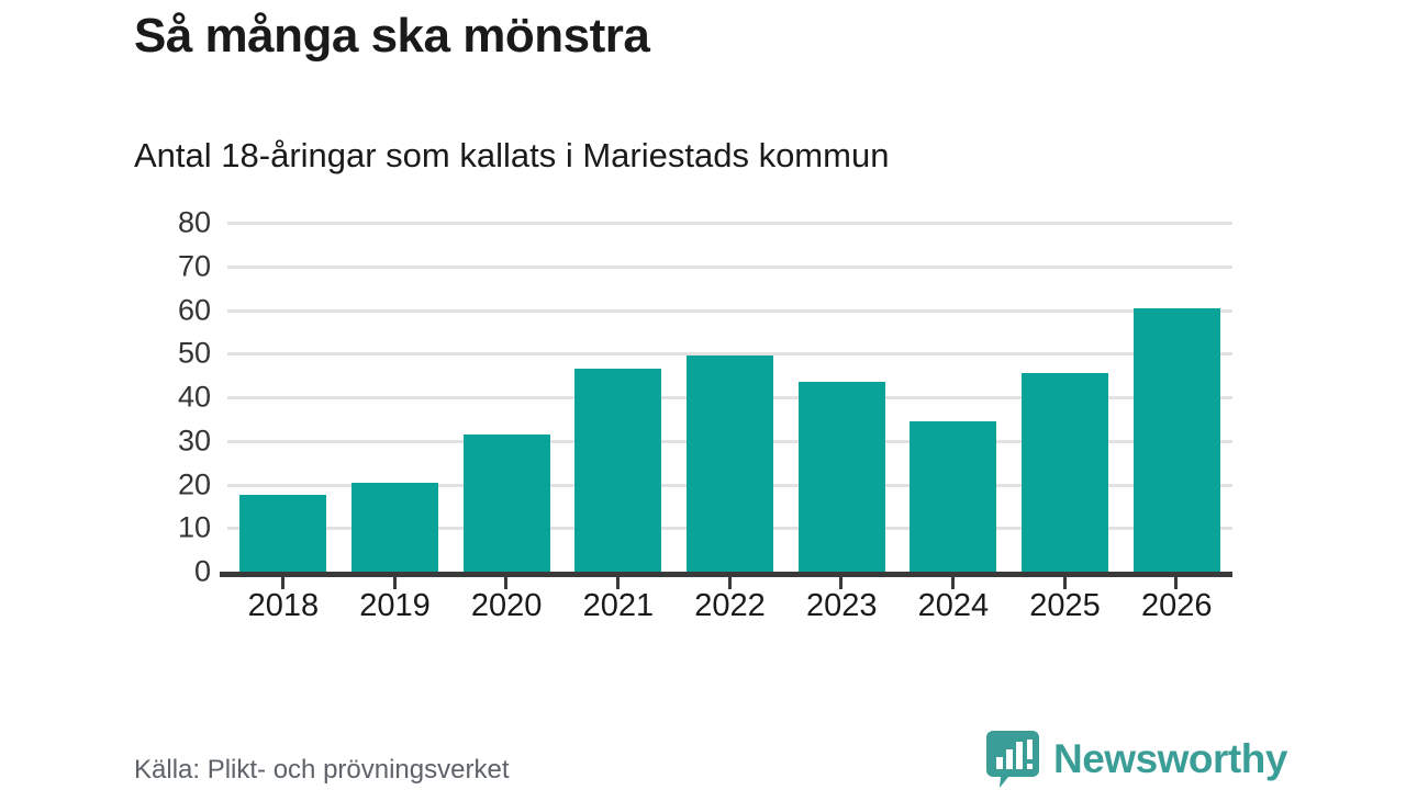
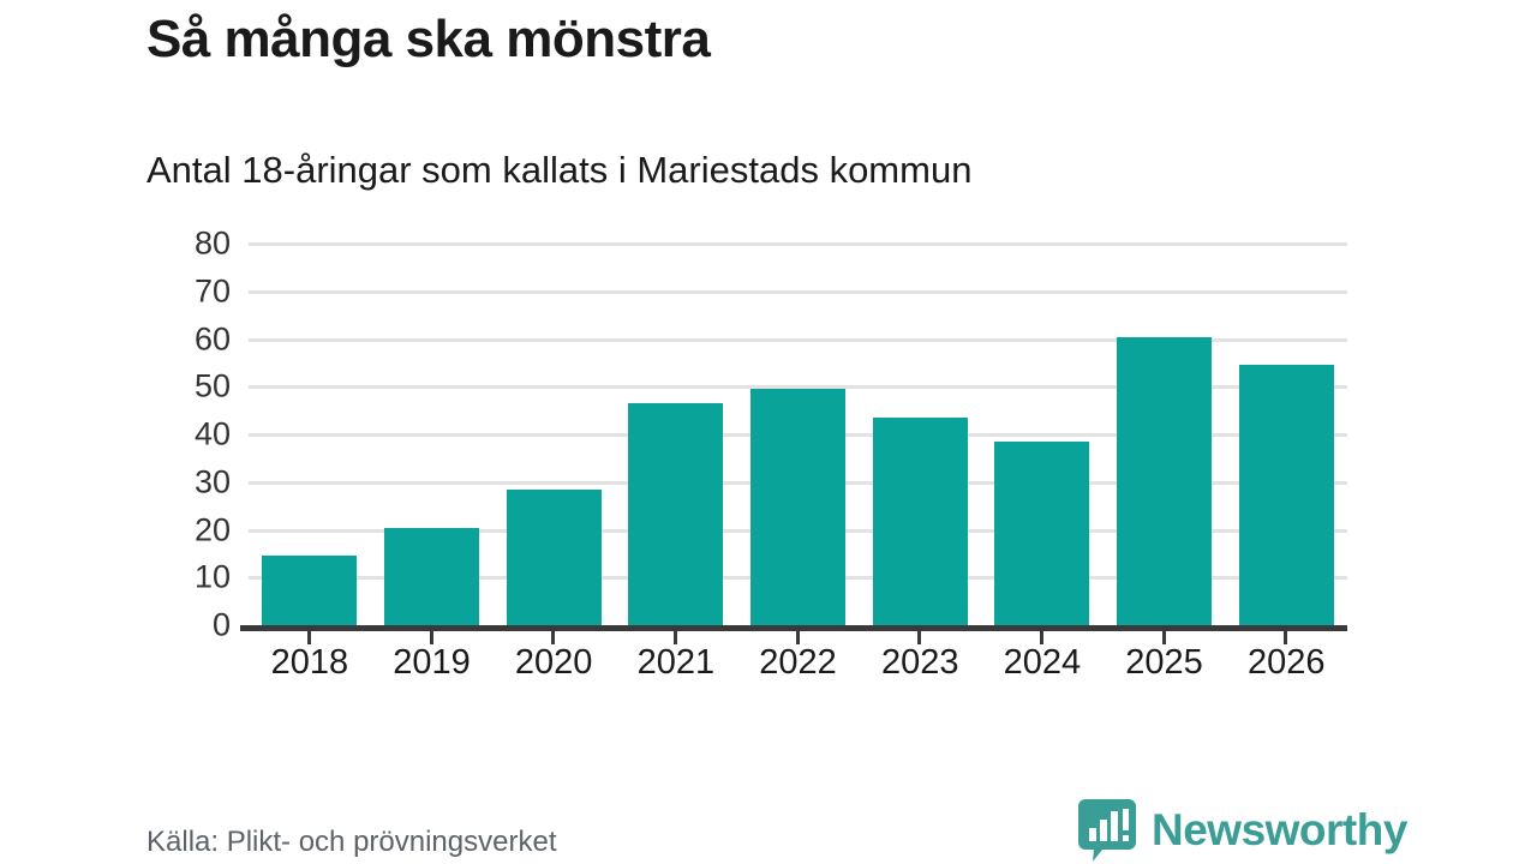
2018: 18 -> 15
2020: 32 -> 29
2024: 35 -> 39
2025: 46 -> 61
2026: 61 -> 55
